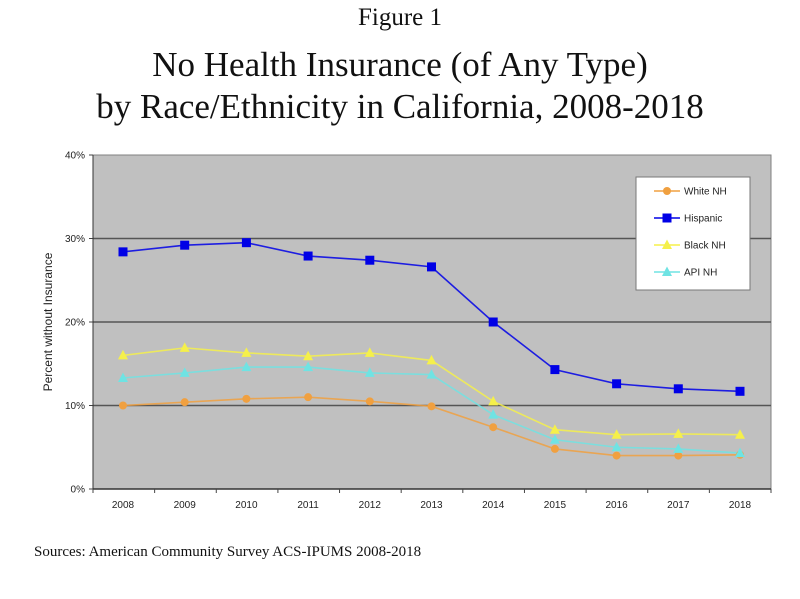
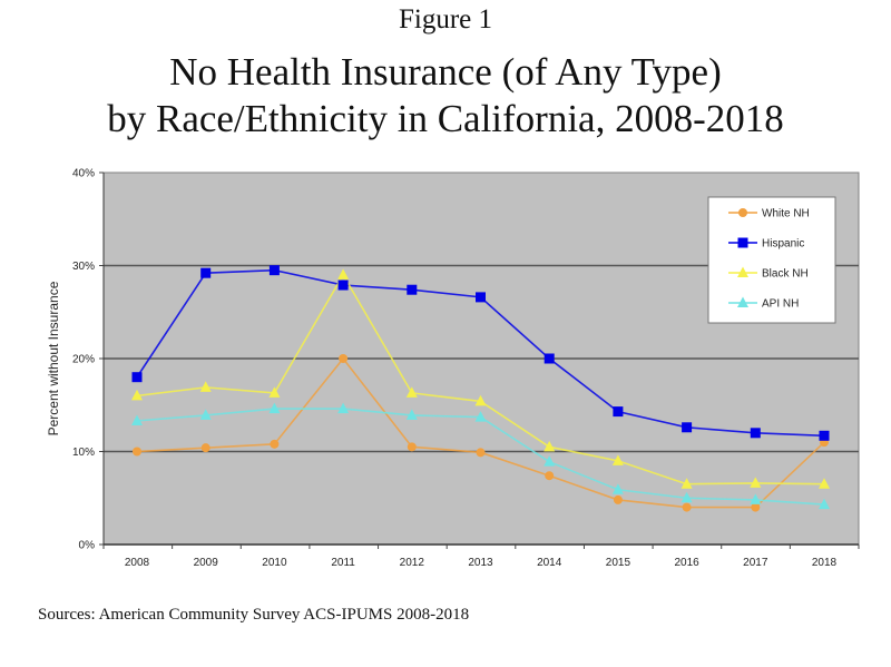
Hispanic/2008: 28% -> 18%
White NH/2011: 11% -> 20%
Black NH/2011: 16% -> 29%
Black NH/2015: 7% -> 9%
White NH/2018: 4% -> 11%
